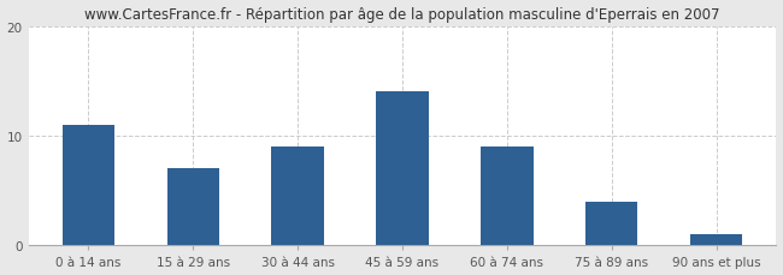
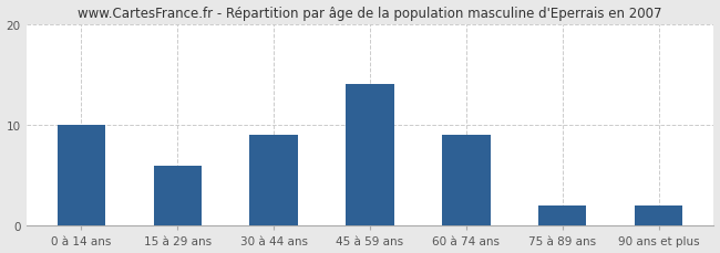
0 à 14 ans: 11 -> 10
15 à 29 ans: 7 -> 6
75 à 89 ans: 4 -> 2
90 ans et plus: 1 -> 2
